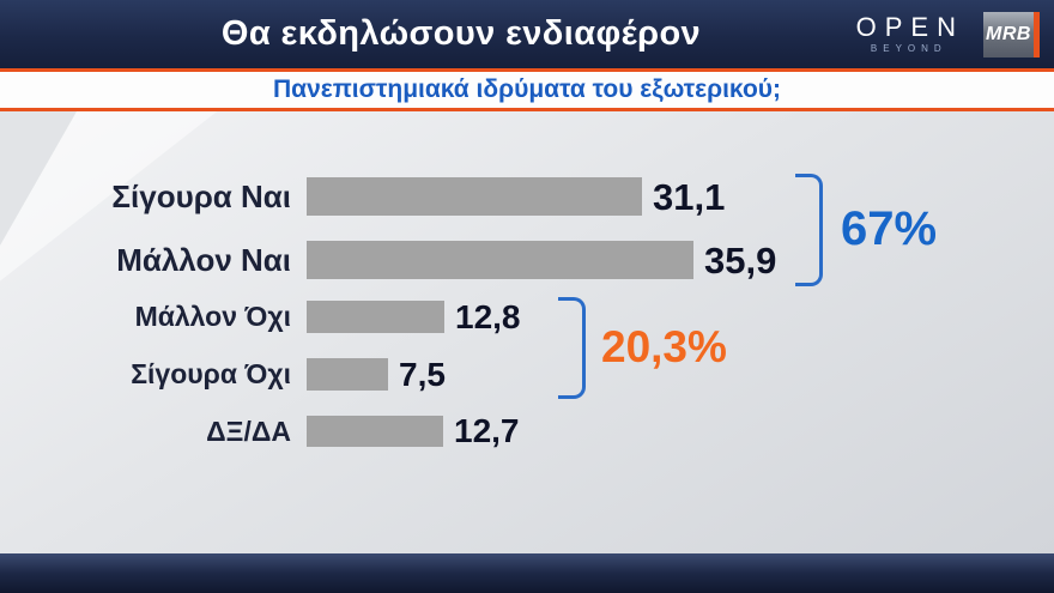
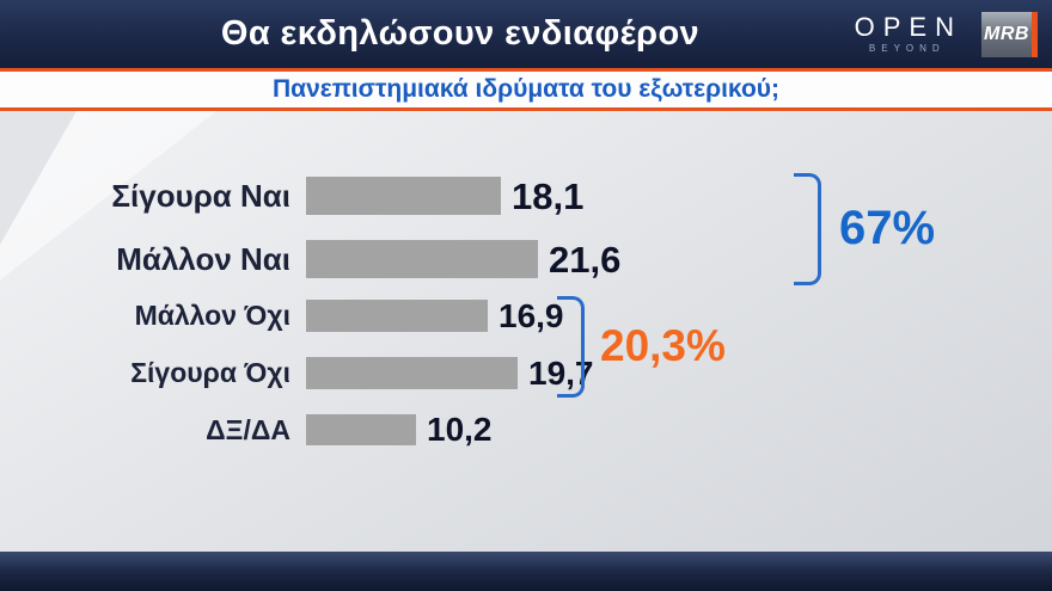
Σίγουρα Ναι: 31,1 -> 18,1
Μάλλον Ναι: 35,9 -> 21,6
Μάλλον Όχι: 12,8 -> 16,9
Σίγουρα Όχι: 7,5 -> 19,7
ΔΞ/ΔΑ: 12,7 -> 10,2
